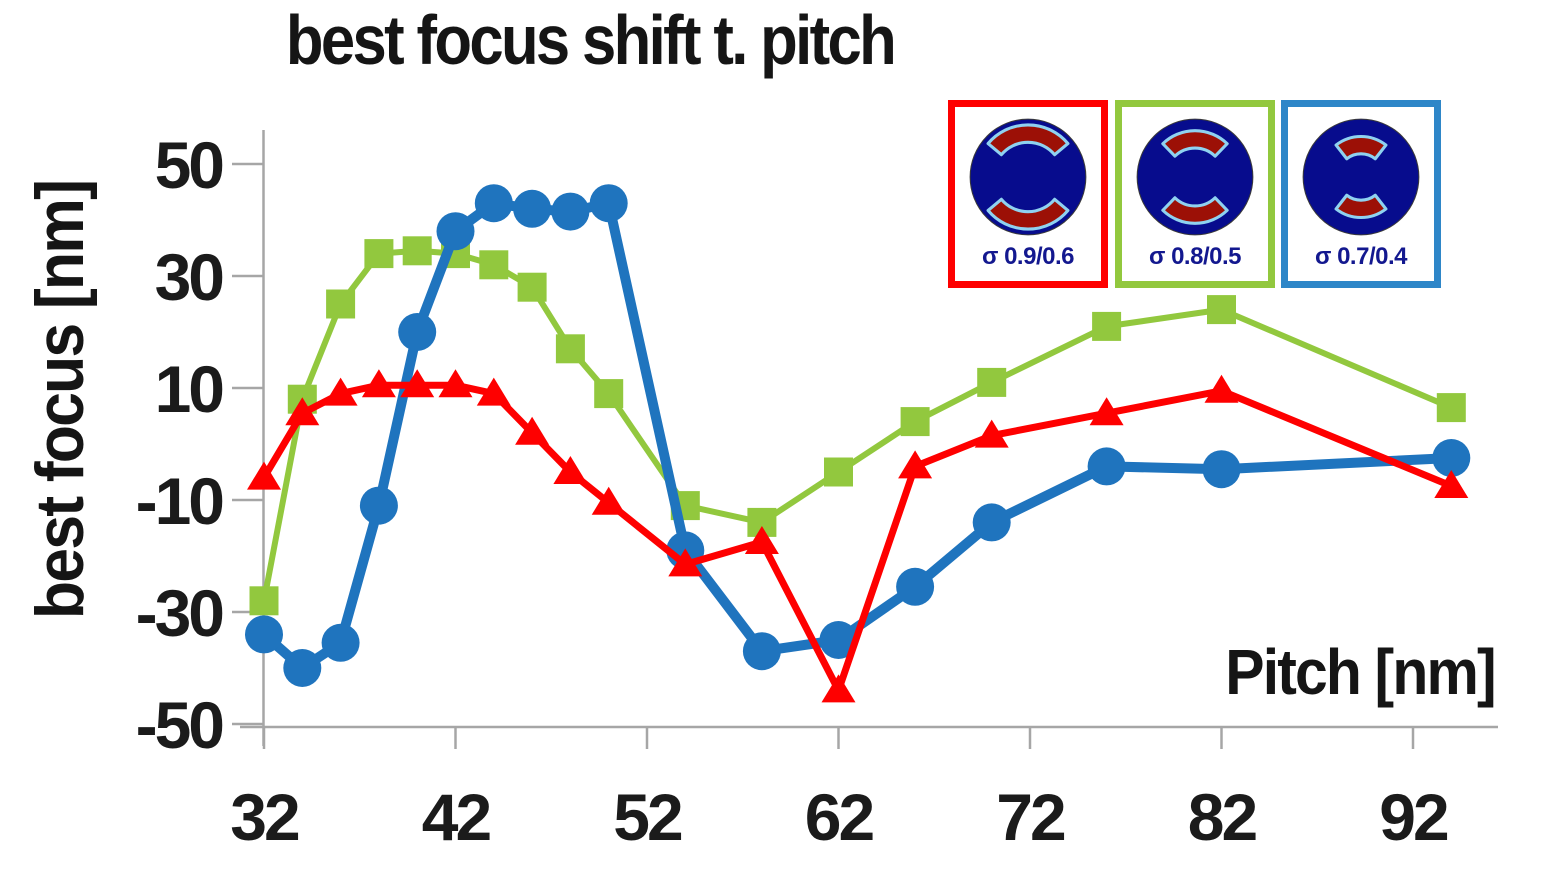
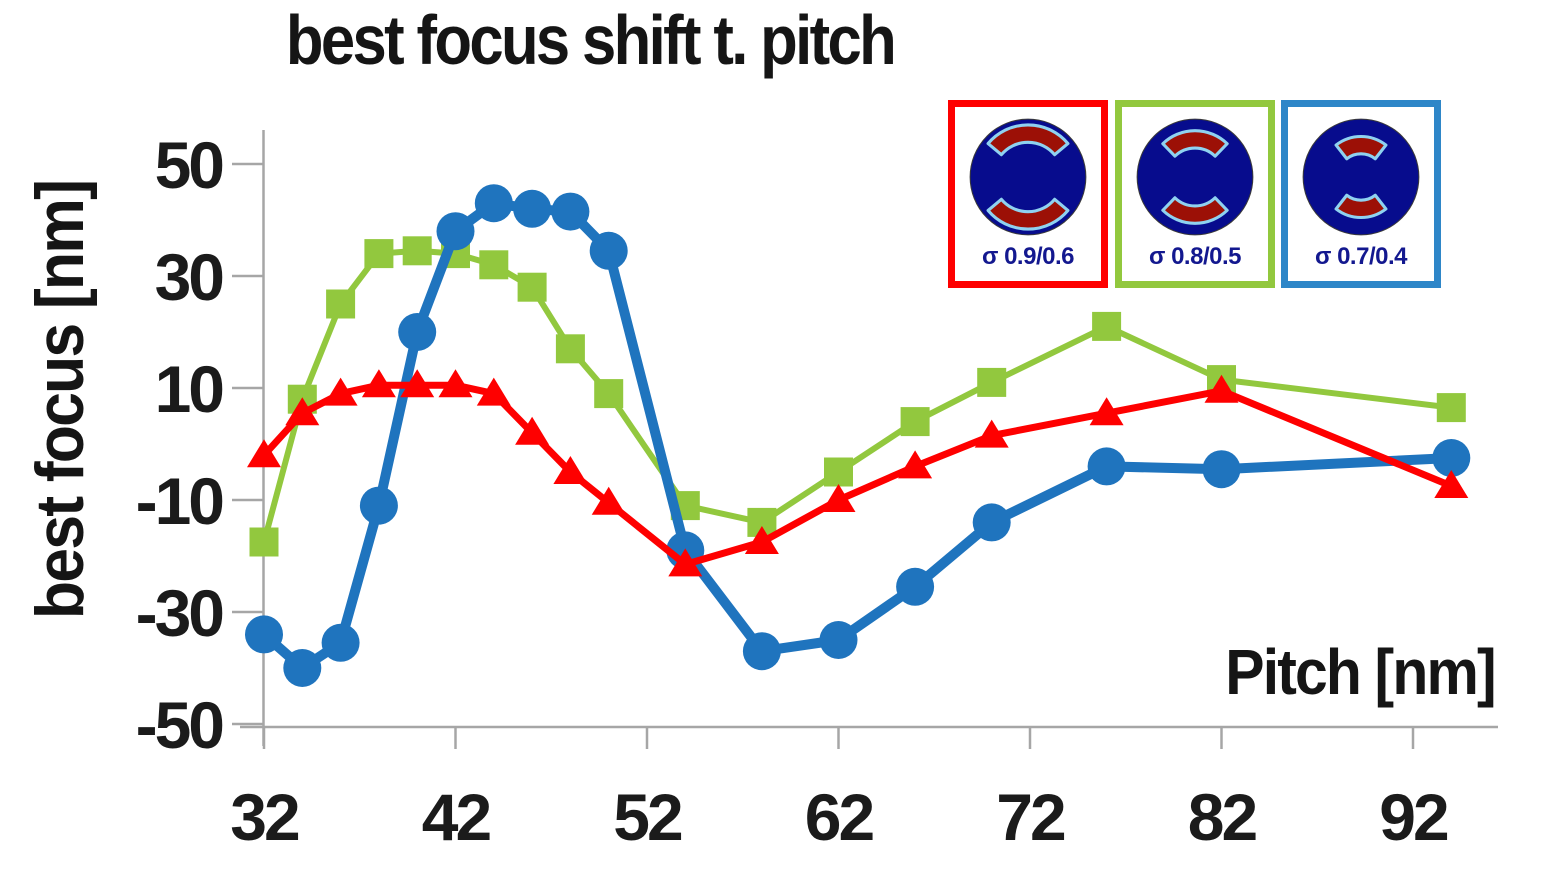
σ 0.9/0.6/32: -6 -> -2
σ 0.8/0.5/32: -28 -> -18
σ 0.7/0.4/50: 43 -> 34
σ 0.9/0.6/62: -44 -> -10
σ 0.8/0.5/82: 24 -> 12
